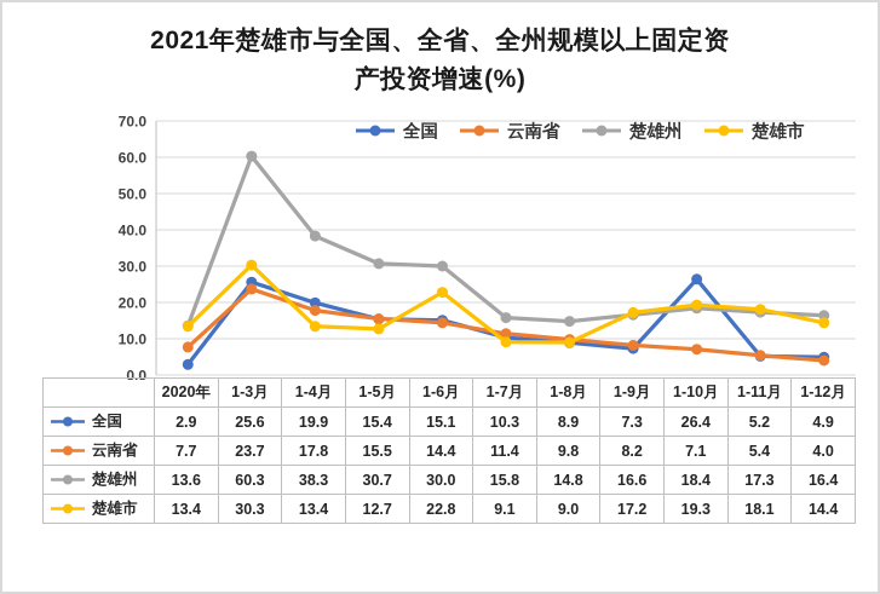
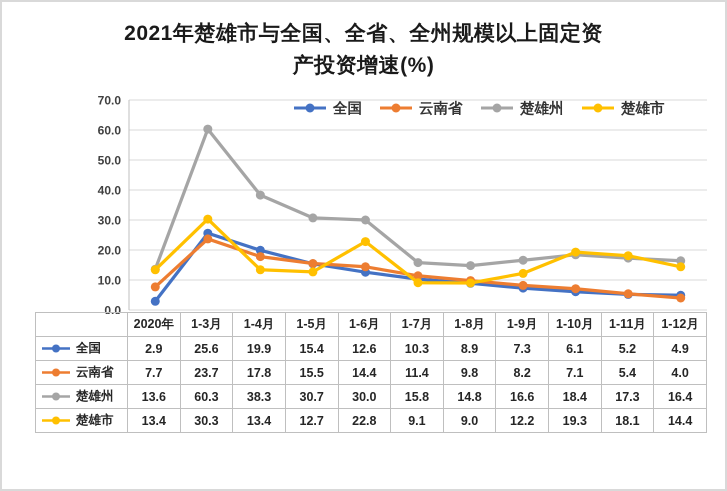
全国/1-6月: 15.1 -> 12.6
楚雄市/1-9月: 17.2 -> 12.2
全国/1-10月: 26.4 -> 6.1
